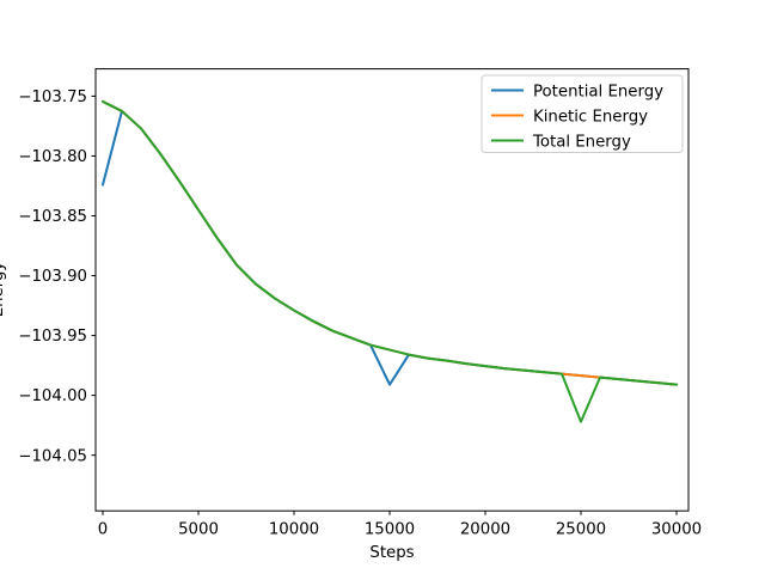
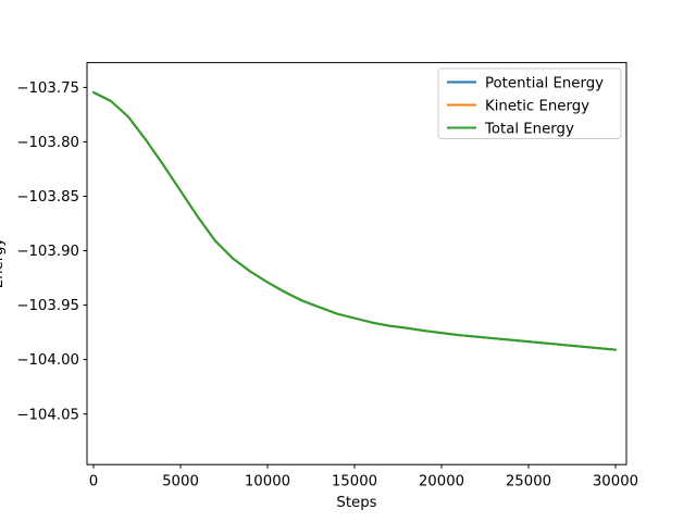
Potential Energy/0: -103.824 -> -103.754
Potential Energy/15000: -103.991 -> -103.962
Total Energy/25000: -104.022 -> -103.984
